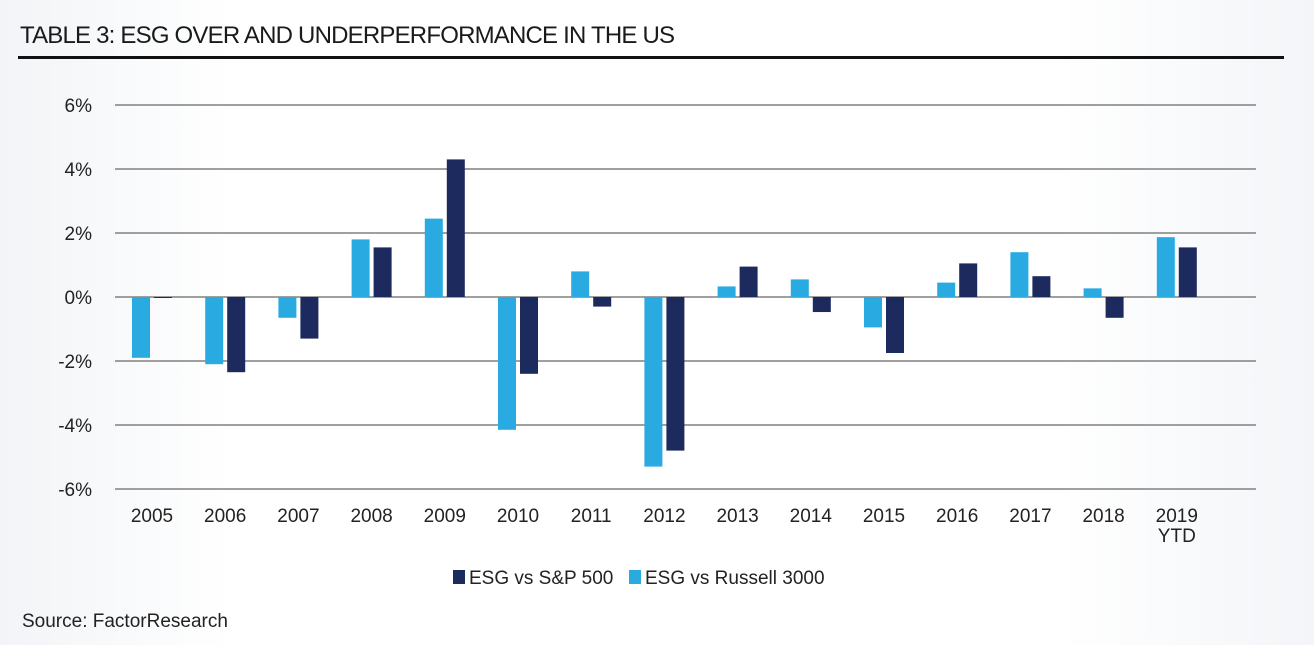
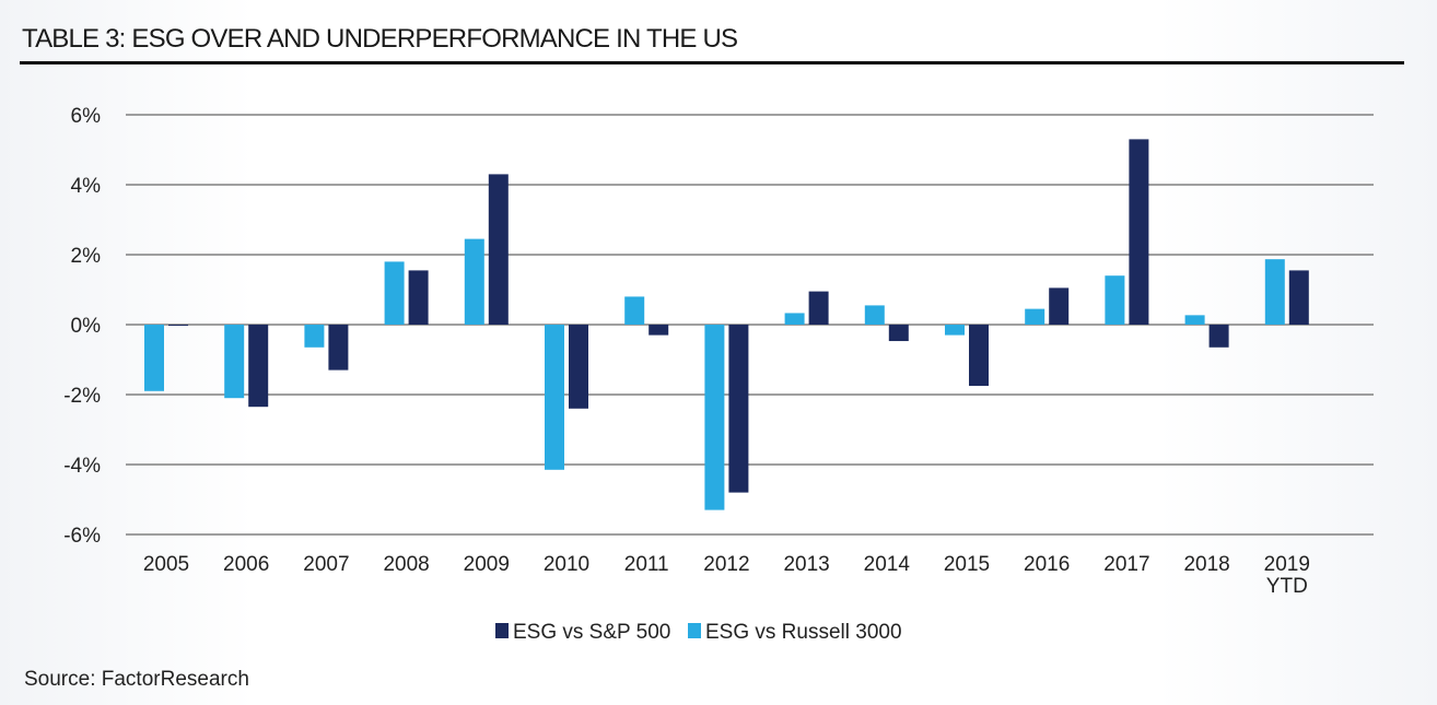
ESG vs Russell 3000/2015: -0.9% -> -0.3%
ESG vs S&P 500/2017: 0.7% -> 5.3%
